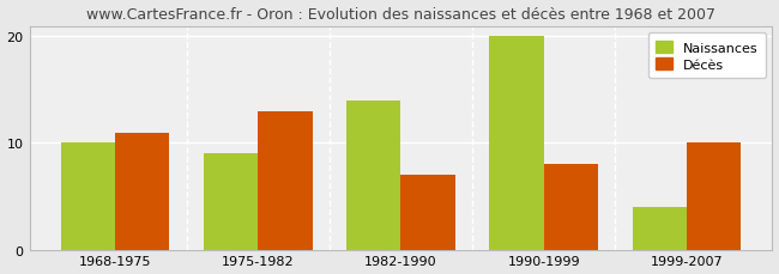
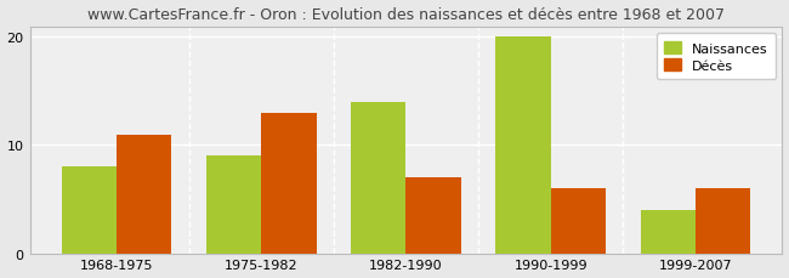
Naissances/1968-1975: 10 -> 8
Décès/1990-1999: 8 -> 6
Décès/1999-2007: 10 -> 6
